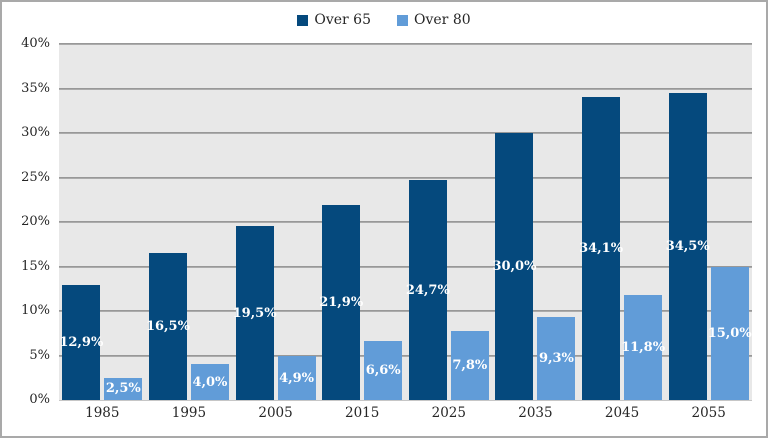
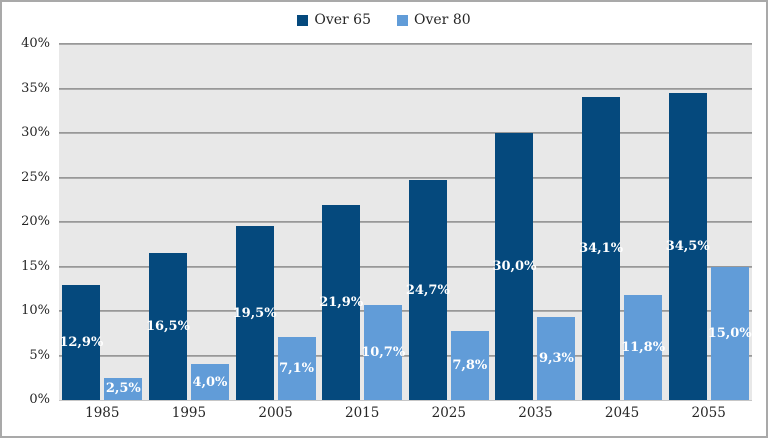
Over 80/2005: 4,9% -> 7,1%
Over 80/2015: 6,6% -> 10,7%
